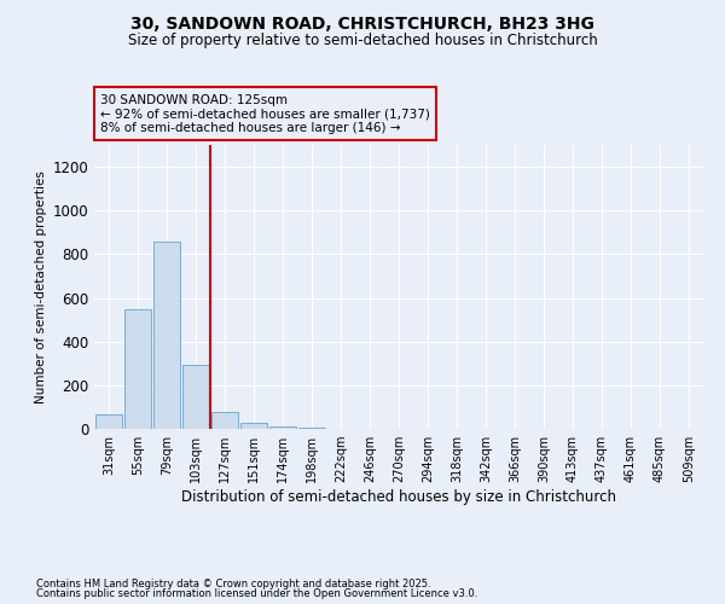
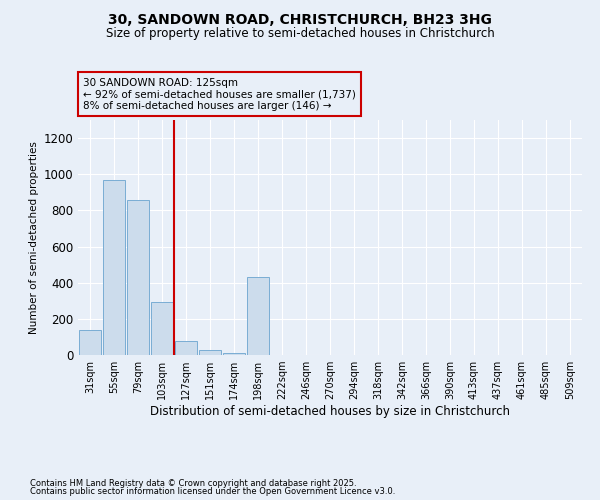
31sqm: 60 -> 140
55sqm: 550 -> 970
198sqm: 0 -> 430
